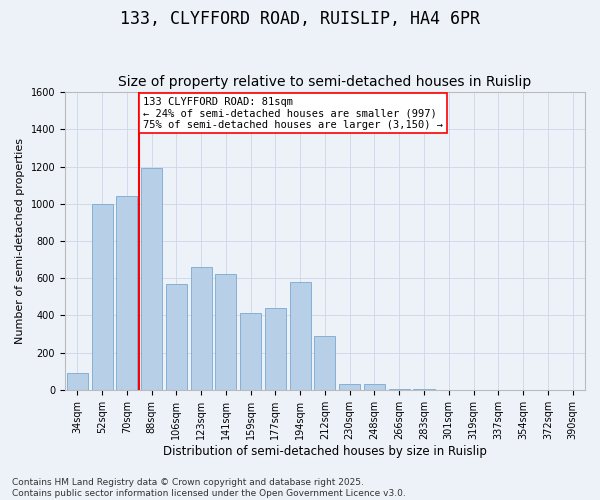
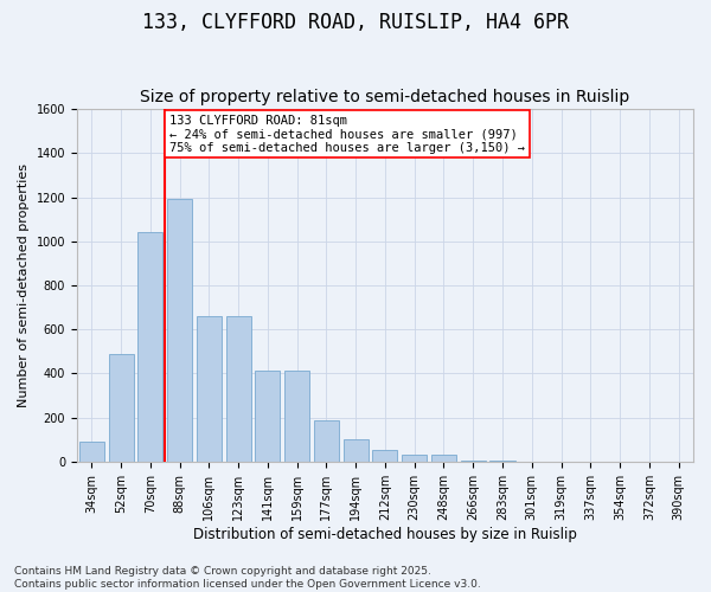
52sqm: 1000 -> 490
106sqm: 570 -> 660
141sqm: 620 -> 420
177sqm: 440 -> 180
194sqm: 580 -> 100
212sqm: 290 -> 60
